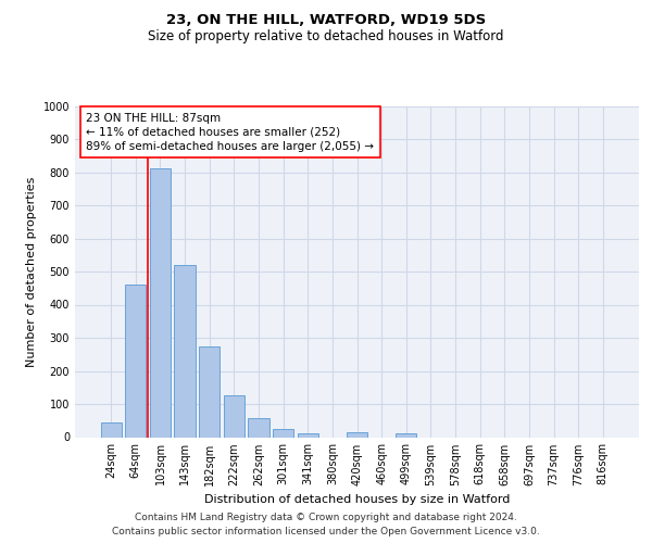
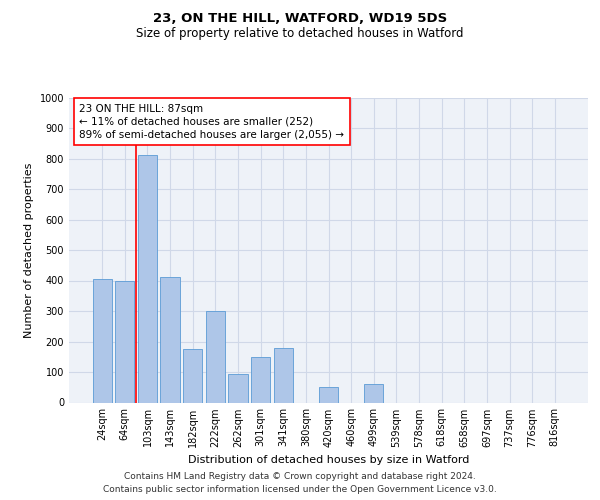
24sqm: 45 -> 405
64sqm: 460 -> 400
143sqm: 520 -> 410
182sqm: 275 -> 175
222sqm: 125 -> 300
262sqm: 58 -> 95
301sqm: 25 -> 150
341sqm: 12 -> 180
420sqm: 14 -> 50
499sqm: 10 -> 60
